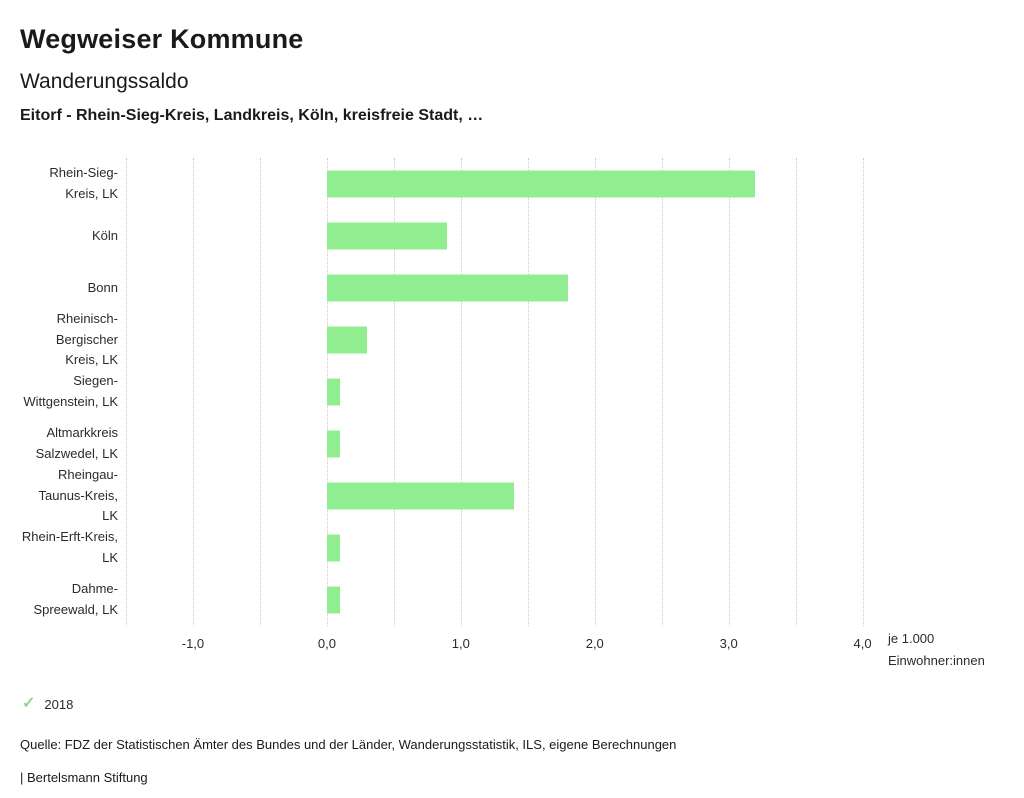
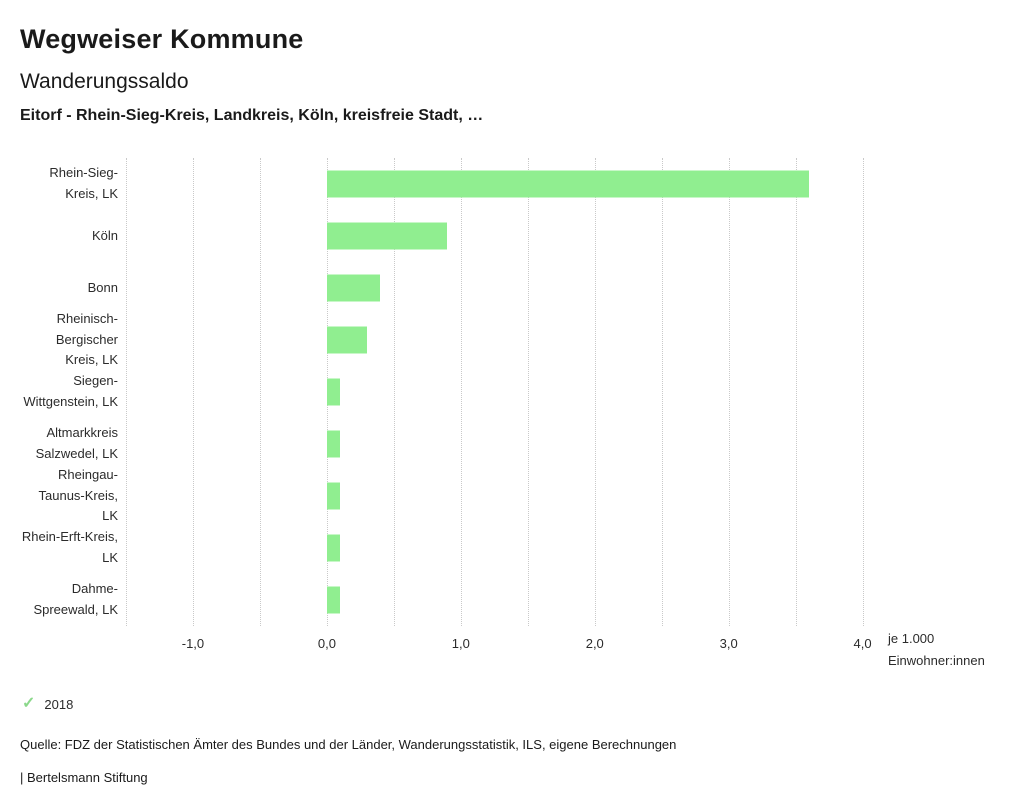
Rhein-Sieg-Kreis, LK: 3,2 -> 3,6
Bonn: 1,8 -> 0,4
Rheingau-Taunus-Kreis, LK: 1,4 -> 0,1
